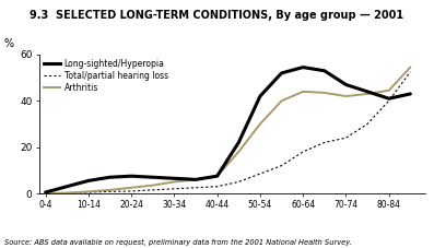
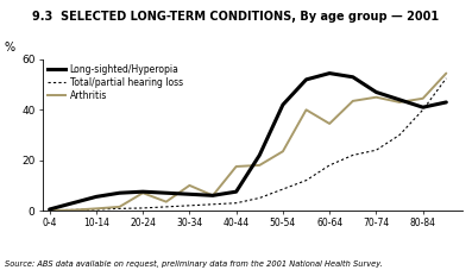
Arthritis/20-24: 2.5 -> 7.0
Arthritis/30-34: 5.0 -> 10.0
Arthritis/40-44: 7.5 -> 17.5
Arthritis/50-54: 30.0 -> 23.5
Arthritis/60-64: 44.0 -> 34.5
Arthritis/70-74: 42.0 -> 45.0
